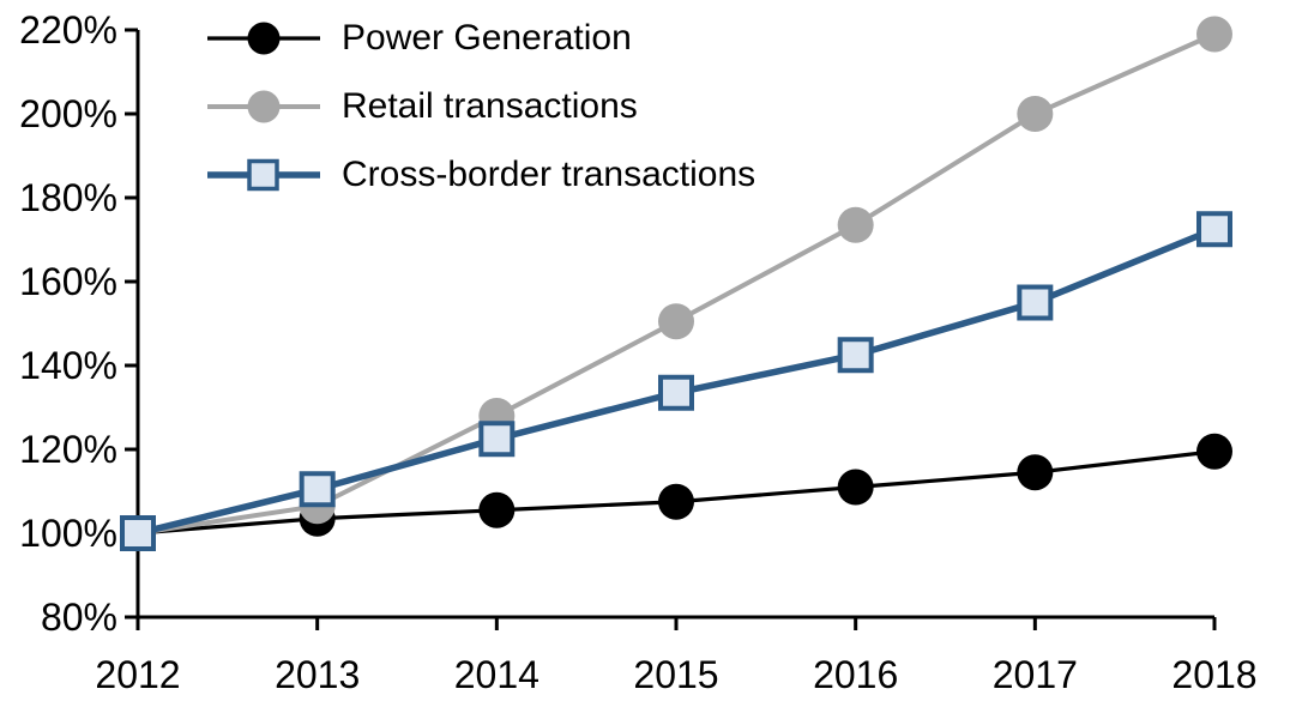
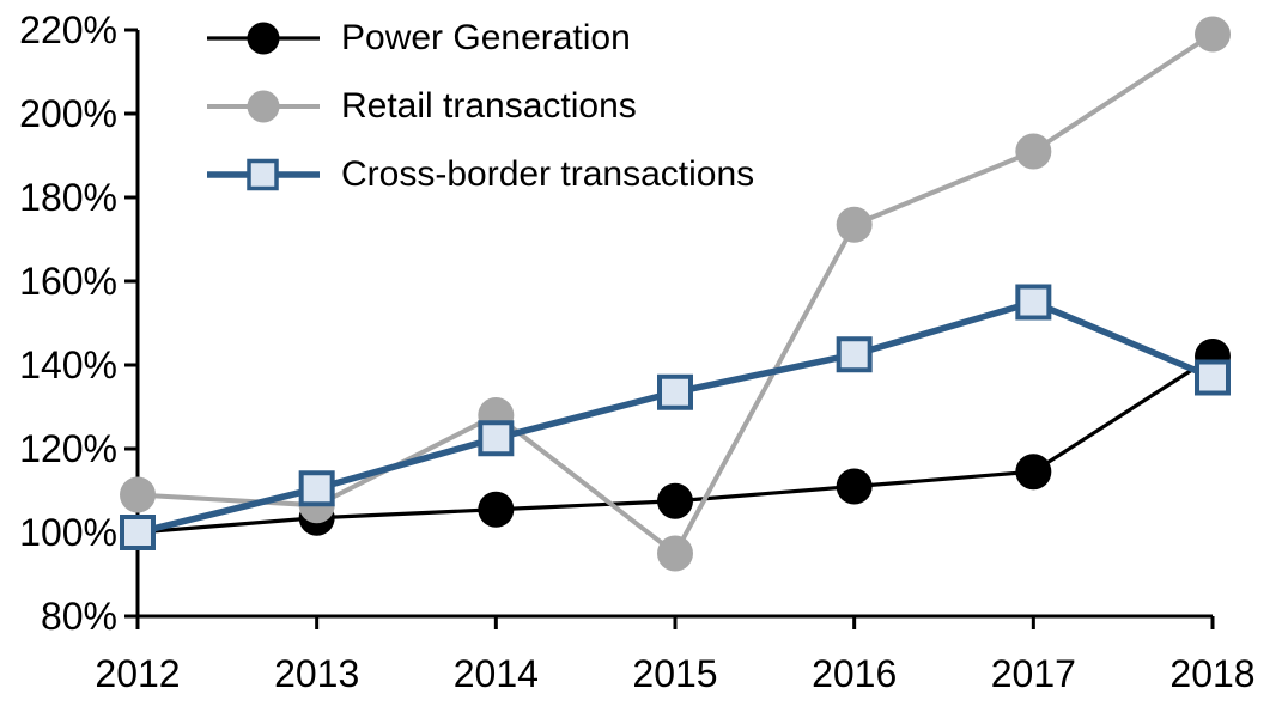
Retail transactions/2012: 100% -> 109%
Retail transactions/2015: 150% -> 95%
Retail transactions/2017: 200% -> 191%
Power Generation/2018: 120% -> 142%
Cross-border transactions/2018: 172% -> 137%
